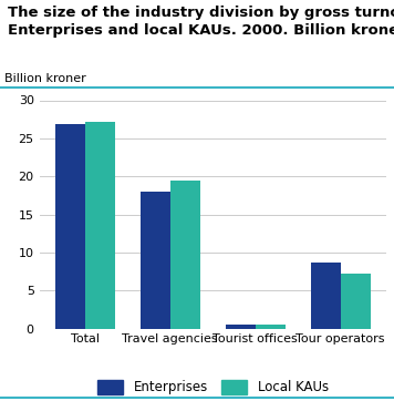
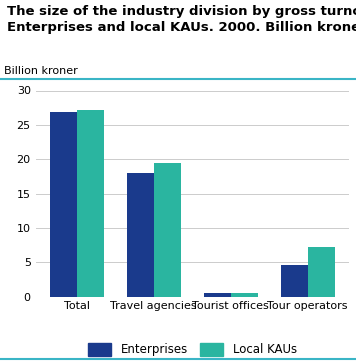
Enterprises/Tour operators: 8.7 -> 4.6
